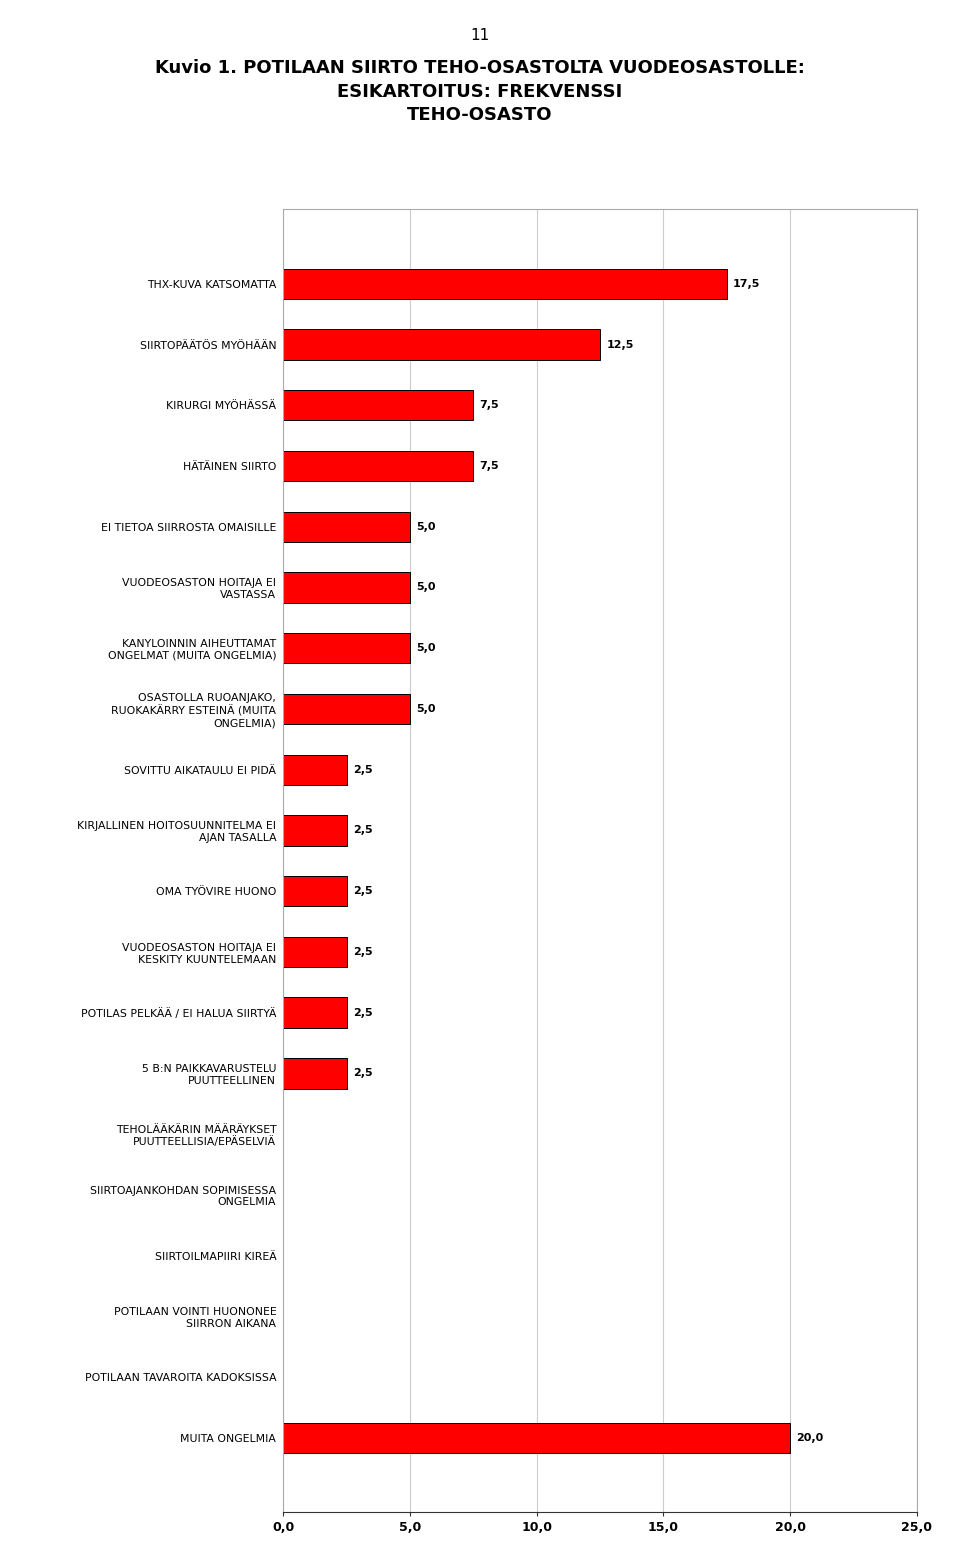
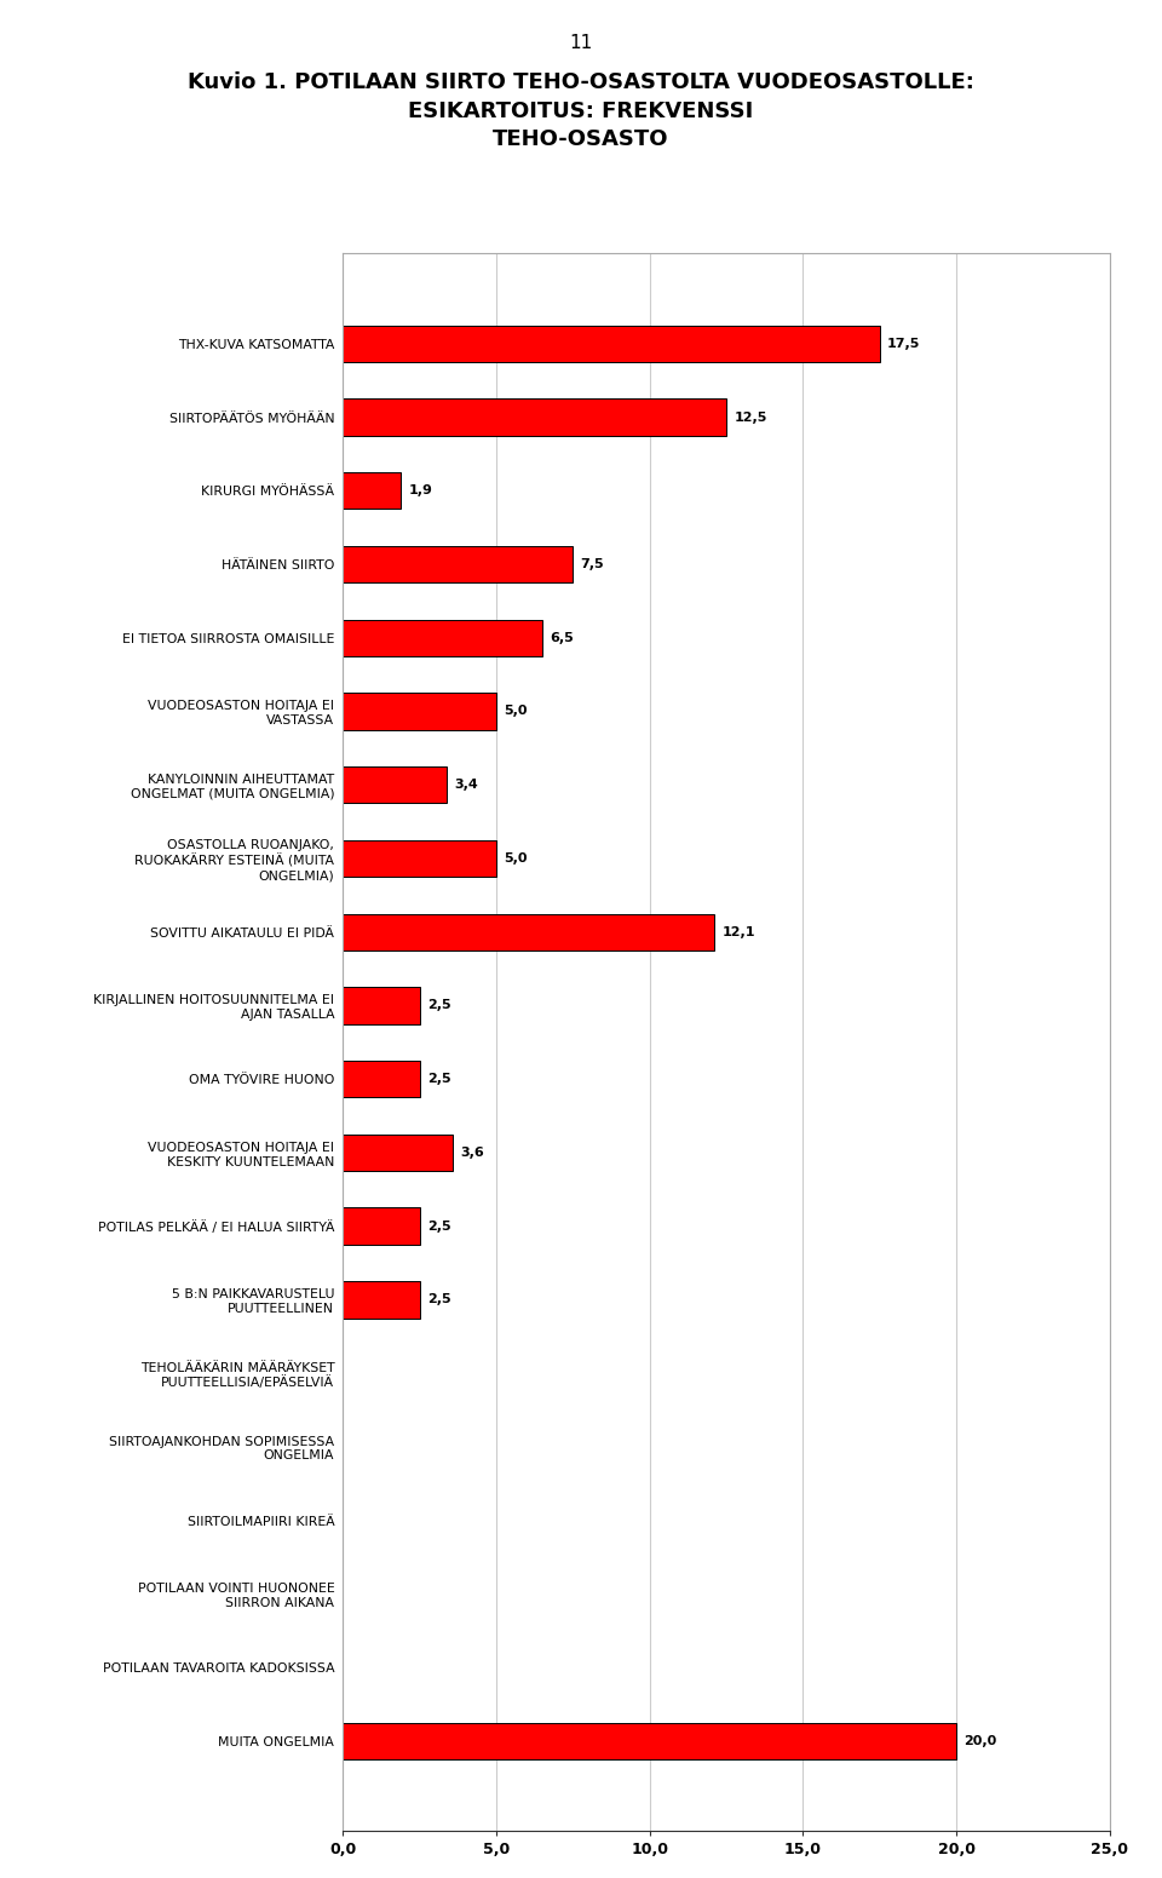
KIRURGI MYÖHÄSSÄ: 7,5 -> 1,9
EI TIETOA SIIRROSTA OMAISILLE: 5,0 -> 6,5
KANYLOINNIN AIHEUTTAMAT ONGELMAT (MUITA ONGELMIA): 5,0 -> 3,4
SOVITTU AIKATAULU EI PIDÄ: 2,5 -> 12,1
VUODEOSASTON HOITAJA EI KESKITY KUUNTELEMAAN: 2,5 -> 3,6
